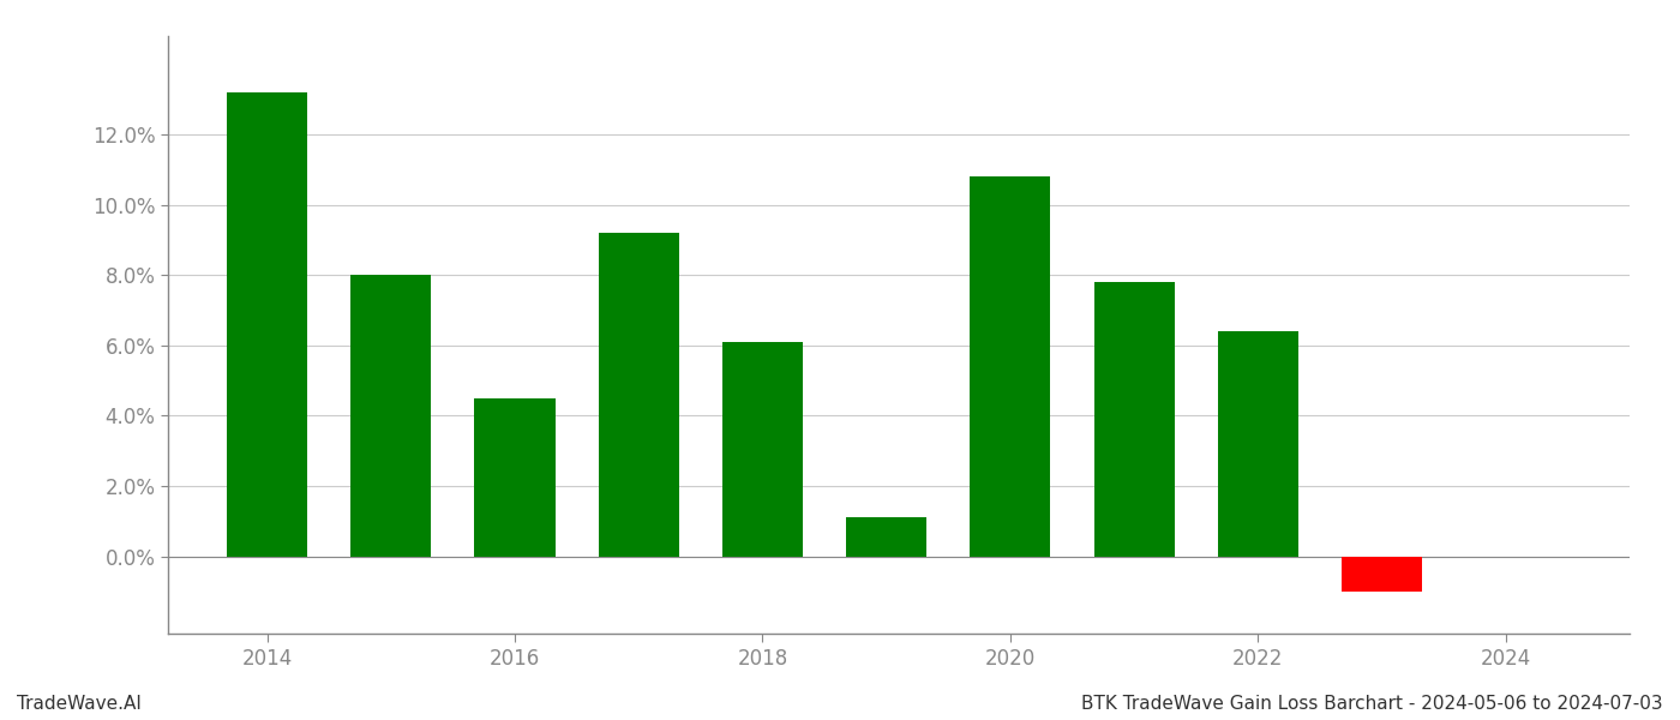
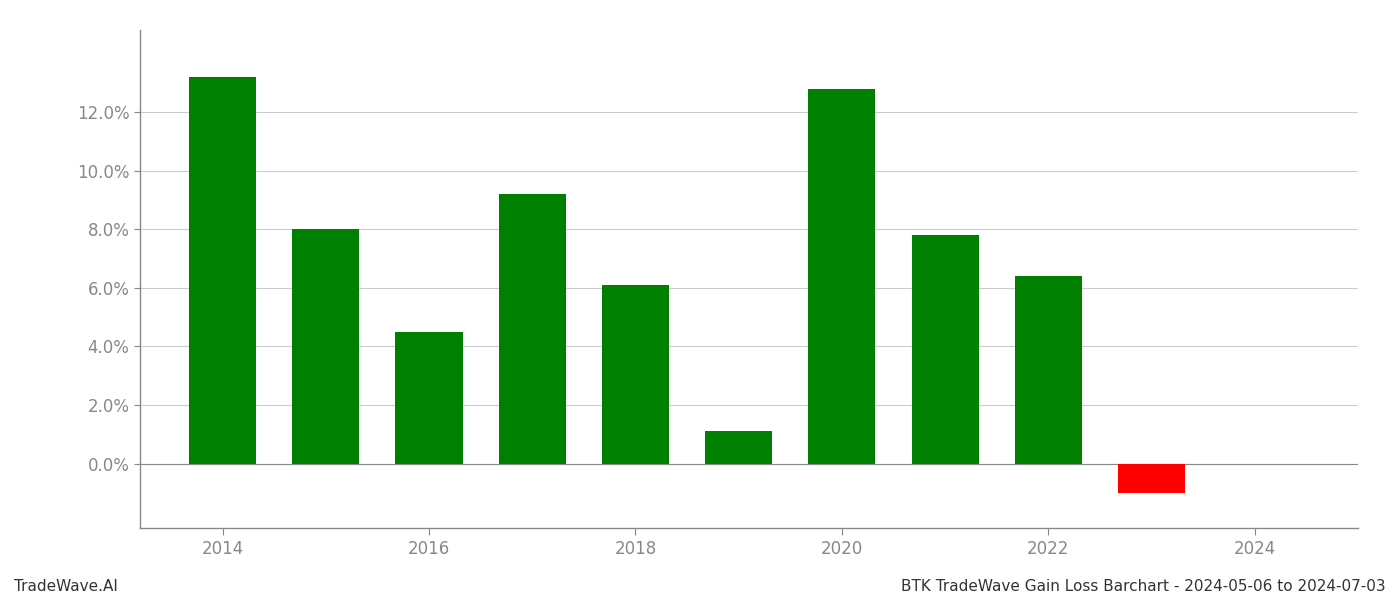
2020: 10.8% -> 12.8%
